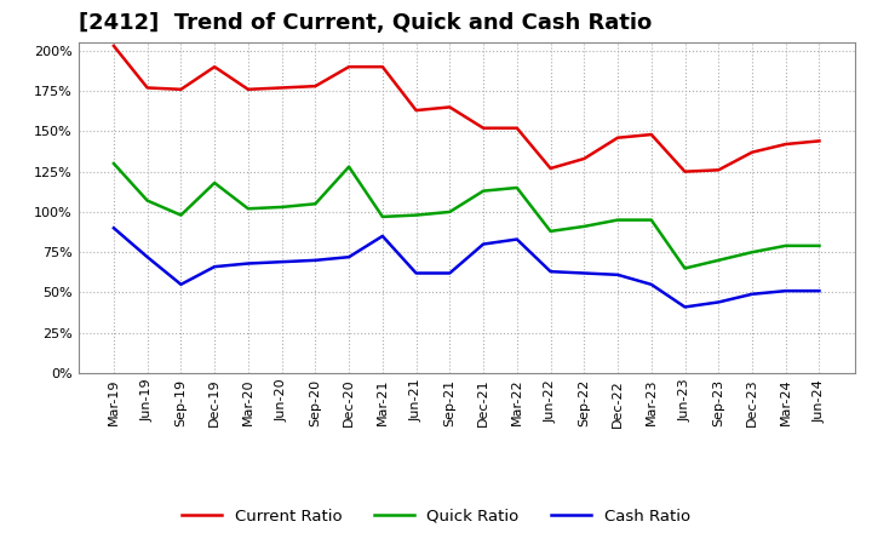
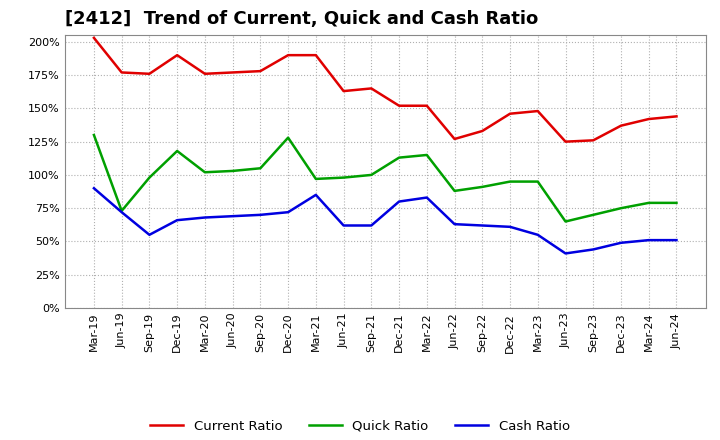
Quick Ratio/Jun-19: 107% -> 73%
